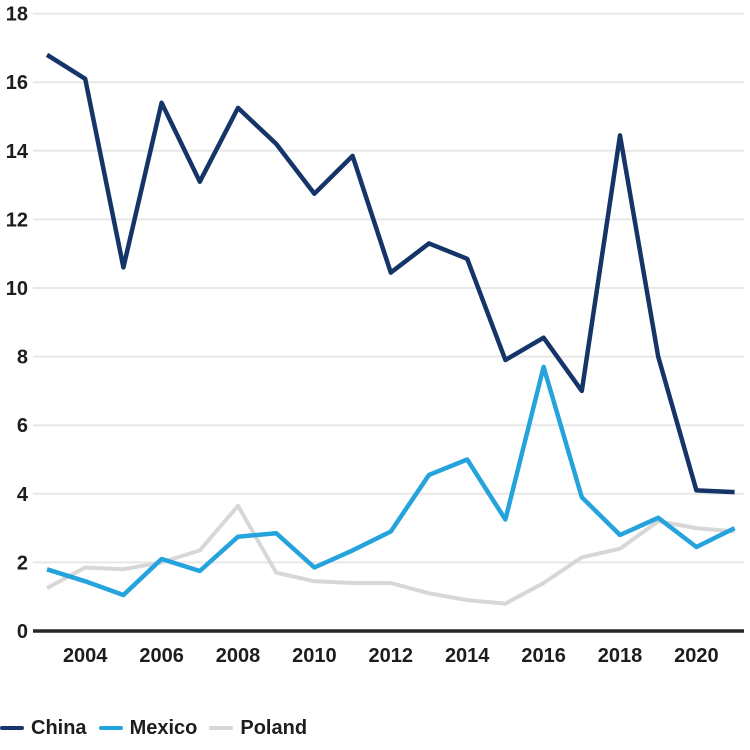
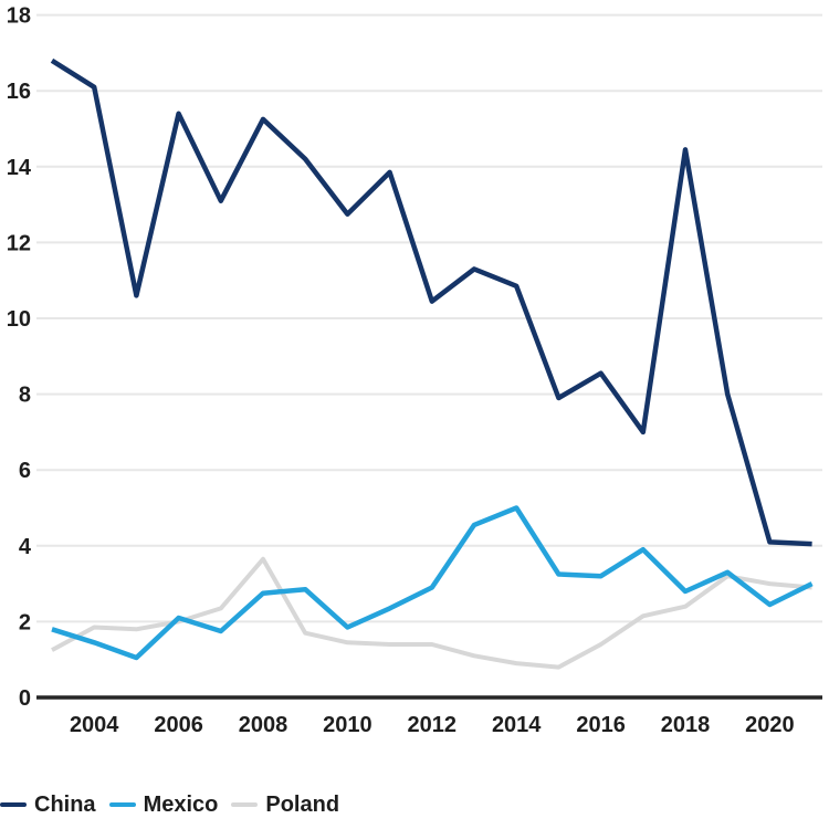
Mexico/2016: 7.7 -> 3.2
